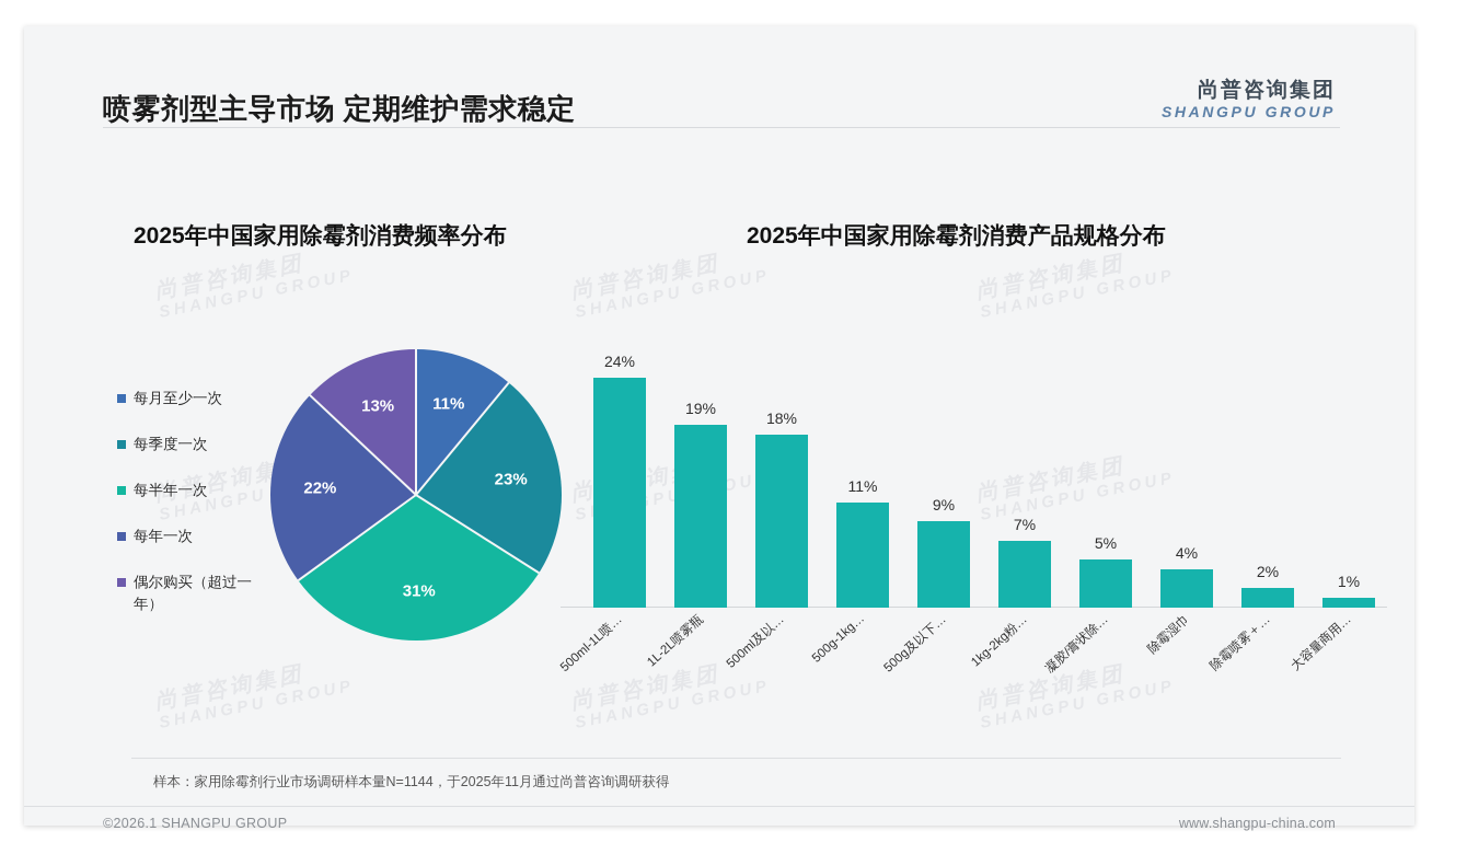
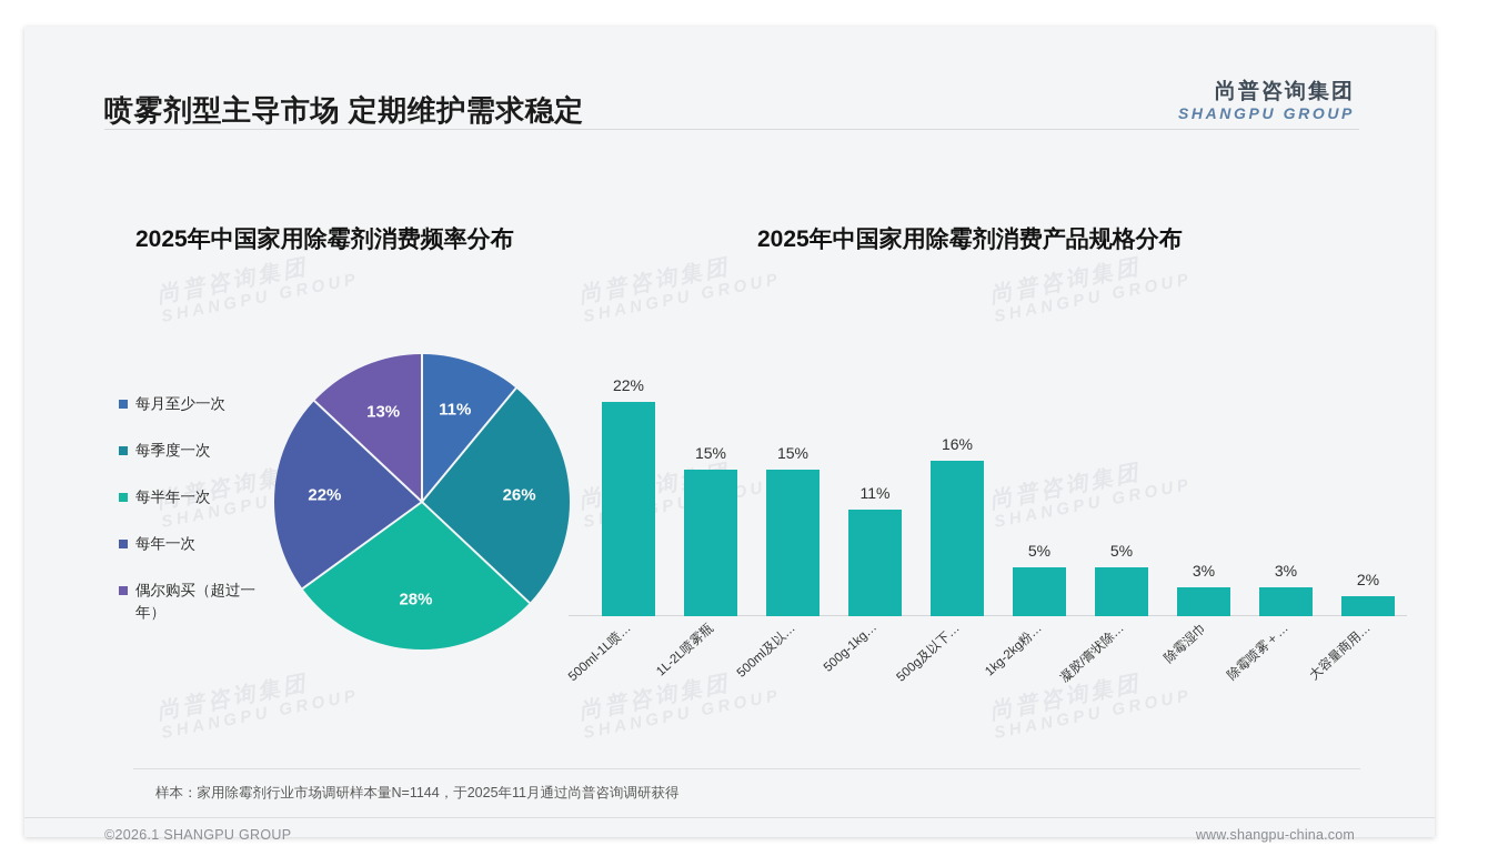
2025年中国家用除霉剂消费频率分布/每季度一次: 23% -> 26%
2025年中国家用除霉剂消费频率分布/每半年一次: 31% -> 28%
2025年中国家用除霉剂消费产品规格分布/500ml-1L喷…: 24% -> 22%
2025年中国家用除霉剂消费产品规格分布/1L-2L喷雾瓶: 19% -> 15%
2025年中国家用除霉剂消费产品规格分布/500ml及以…: 18% -> 15%
2025年中国家用除霉剂消费产品规格分布/500g及以下…: 9% -> 16%
2025年中国家用除霉剂消费产品规格分布/1kg-2kg粉…: 7% -> 5%
2025年中国家用除霉剂消费产品规格分布/除霉湿巾: 4% -> 3%
2025年中国家用除霉剂消费产品规格分布/除霉喷雾＋…: 2% -> 3%
2025年中国家用除霉剂消费产品规格分布/大容量商用…: 1% -> 2%
